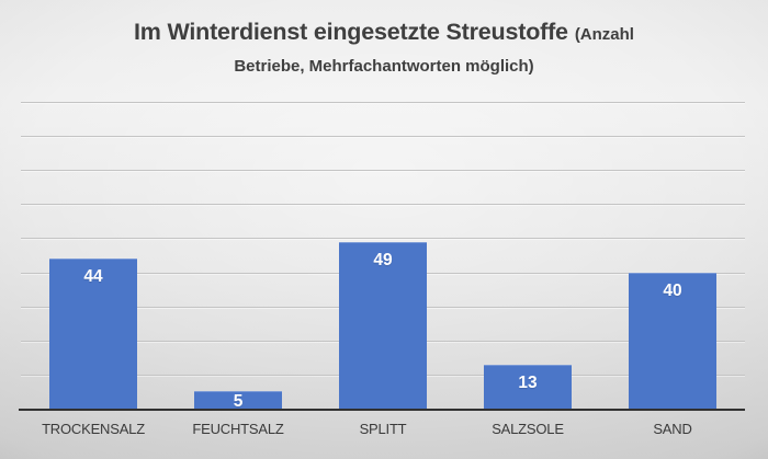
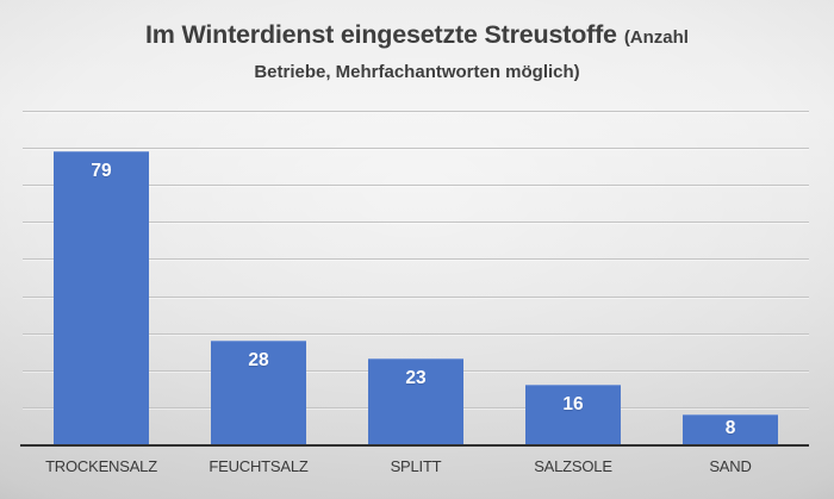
TROCKENSALZ: 44 -> 79
FEUCHTSALZ: 5 -> 28
SPLITT: 49 -> 23
SALZSOLE: 13 -> 16
SAND: 40 -> 8
